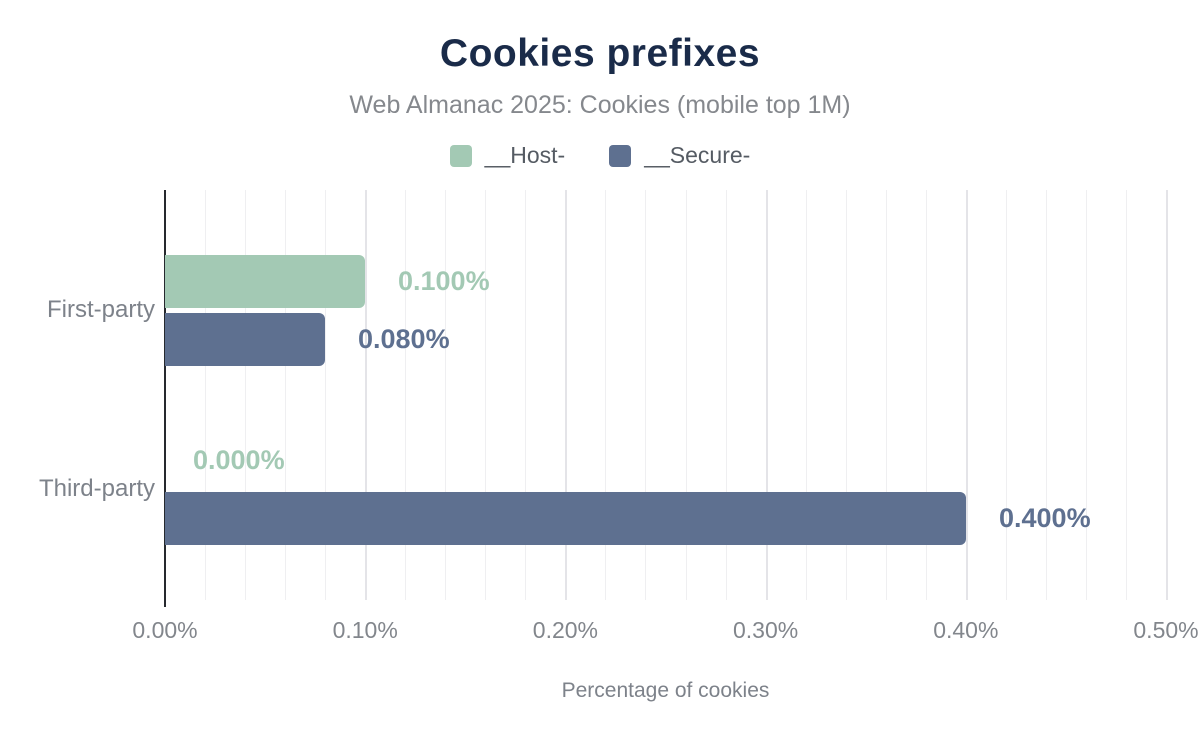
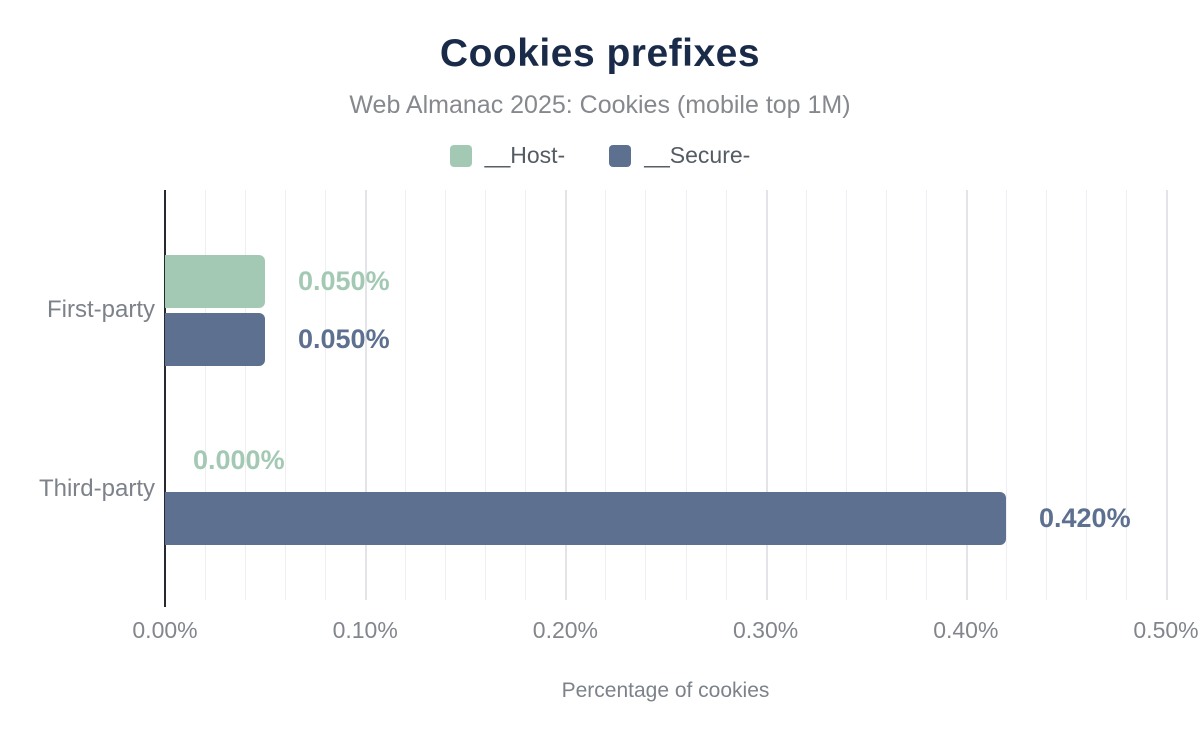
__Host-/First-party: 0.100% -> 0.050%
__Secure-/First-party: 0.080% -> 0.050%
__Secure-/Third-party: 0.400% -> 0.420%
